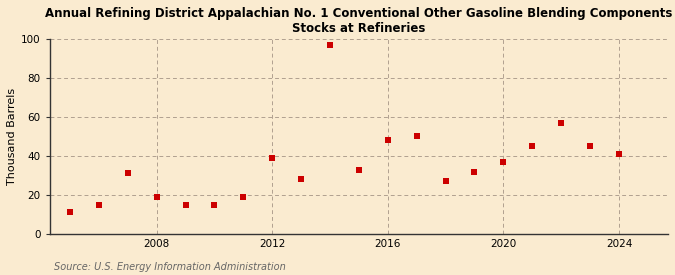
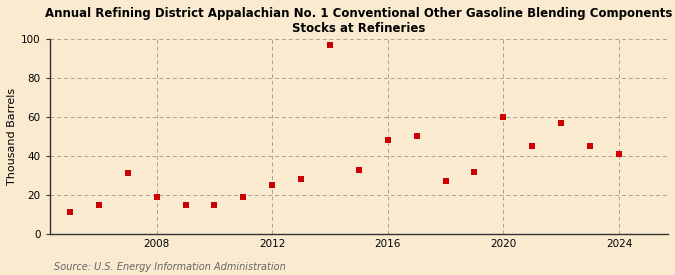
2012: 39 -> 25
2020: 37 -> 60
